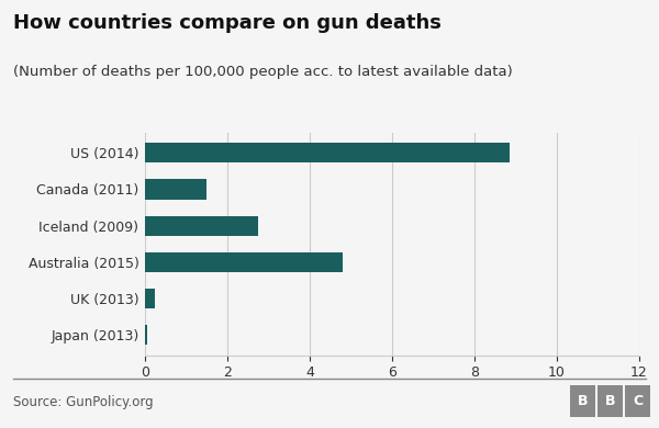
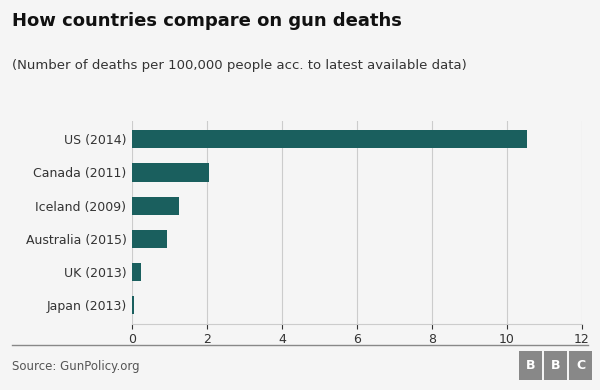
US (2014): 8.85 -> 10.54
Canada (2011): 1.50 -> 2.05
Iceland (2009): 2.75 -> 1.25
Australia (2015): 4.80 -> 0.93
